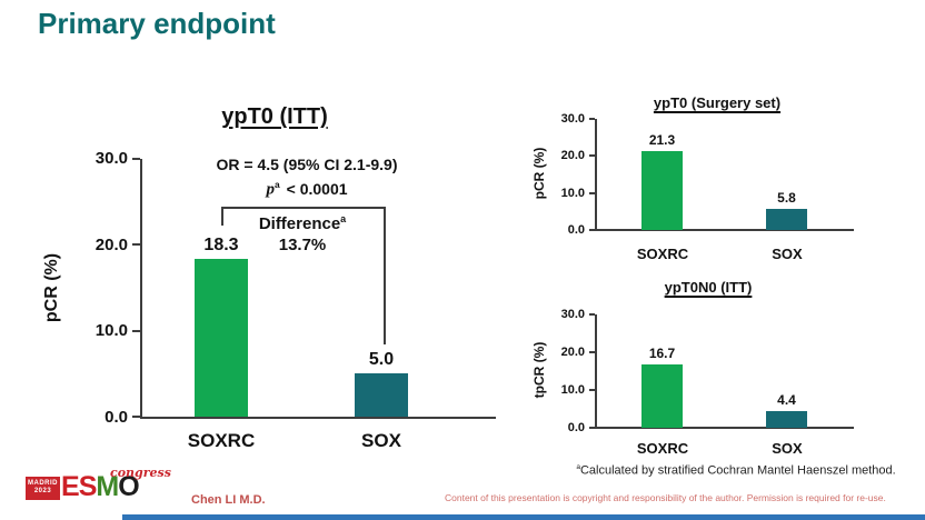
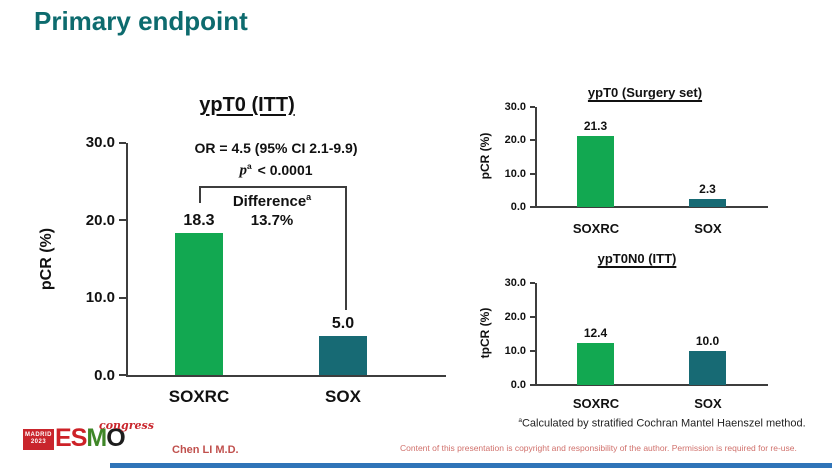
ypT0 (Surgery set)/SOX: 5.8 -> 2.3
ypT0N0 (ITT)/SOXRC: 16.7 -> 12.4
ypT0N0 (ITT)/SOX: 4.4 -> 10.0
